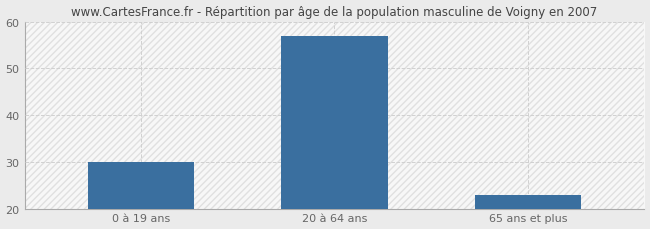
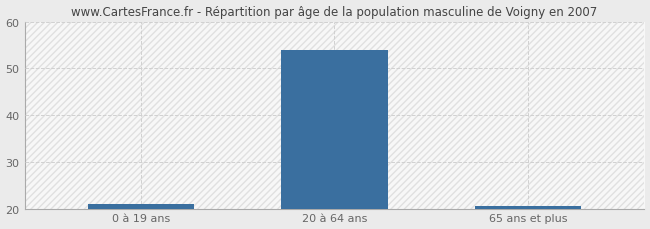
0 à 19 ans: 30.0 -> 21.0
20 à 64 ans: 57.0 -> 54.0
65 ans et plus: 23.0 -> 20.5
